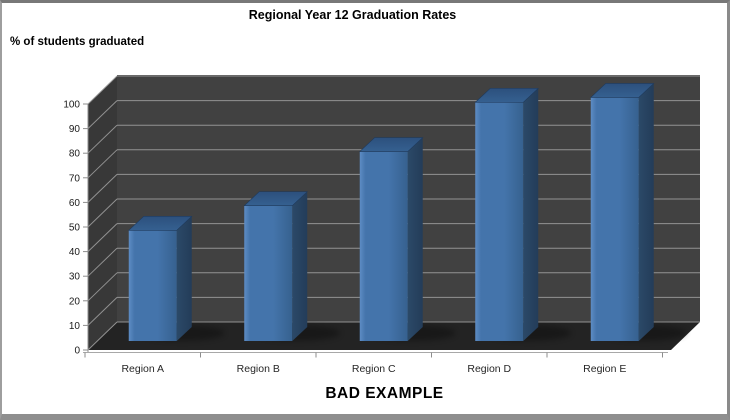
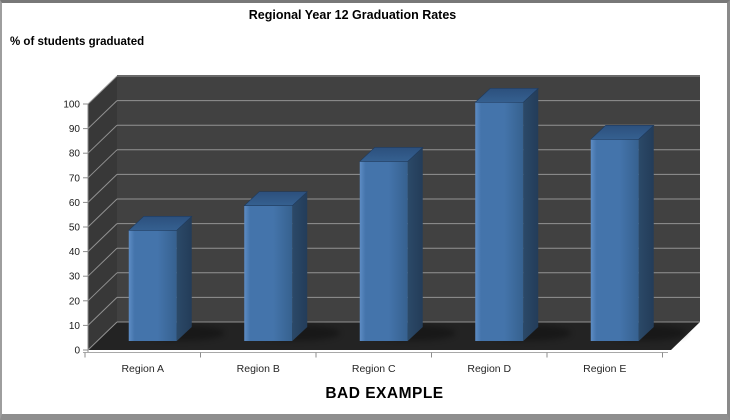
Region C: 77 -> 73
Region E: 99 -> 82
